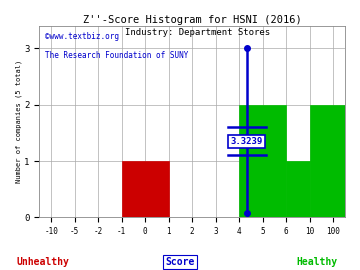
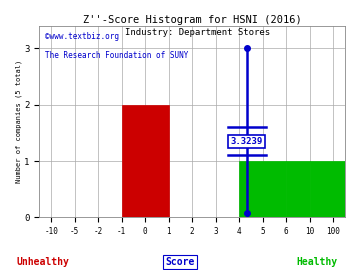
0: 1 -> 2
5: 2 -> 1
100: 2 -> 1
